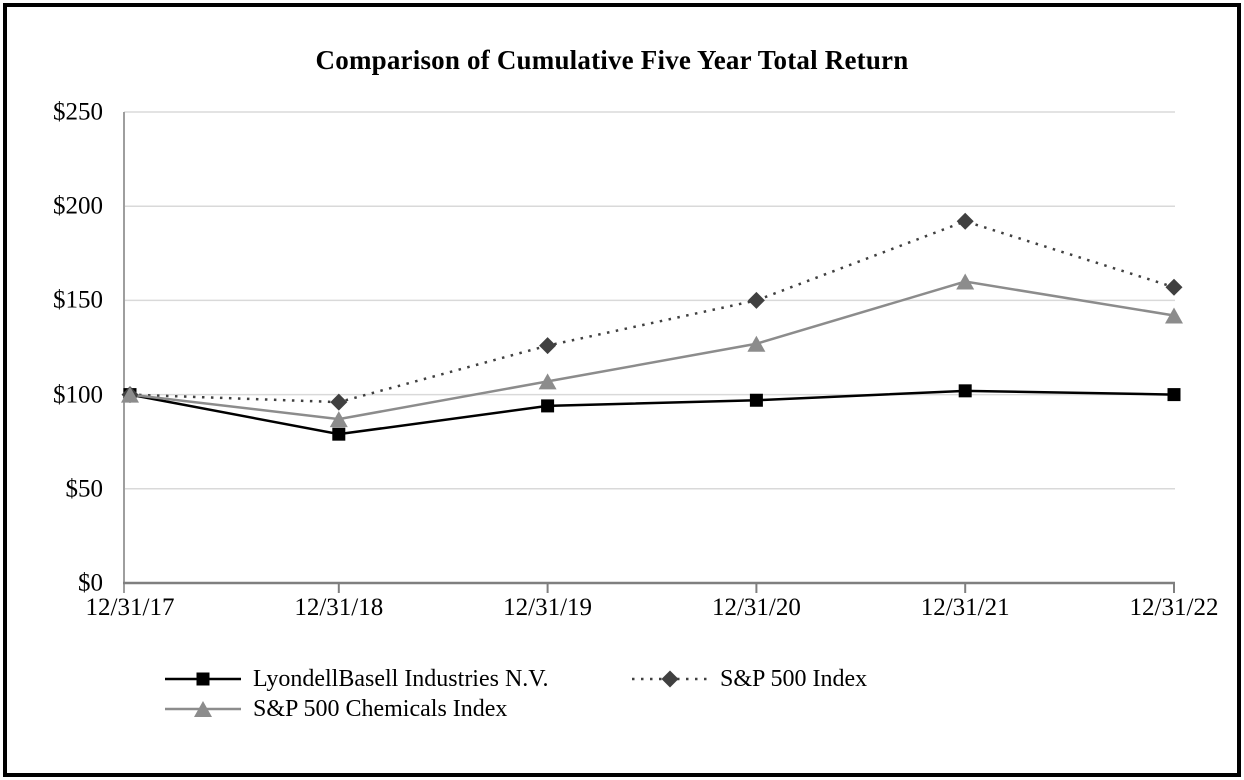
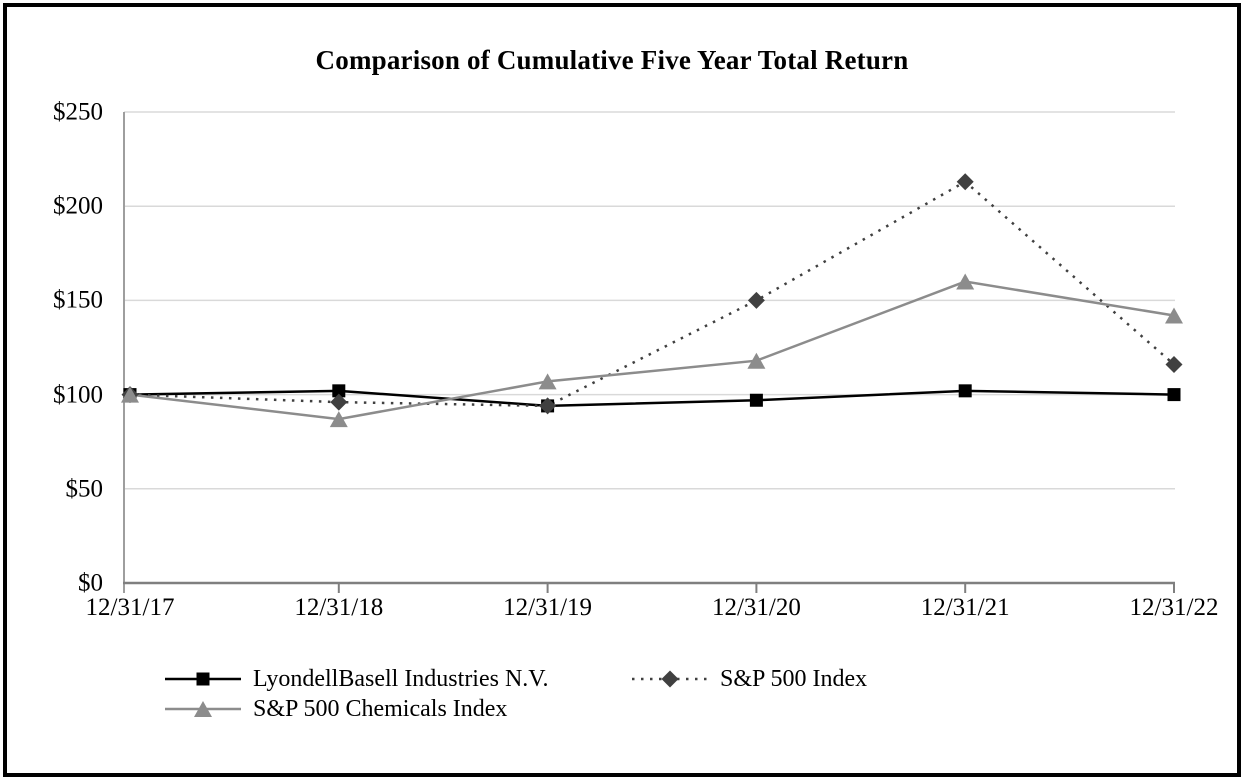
LyondellBasell Industries N.V./12/31/18: $79 -> $102
S&P 500 Index/12/31/19: $126 -> $94
S&P 500 Chemicals Index/12/31/20: $127 -> $118
S&P 500 Index/12/31/21: $192 -> $213
S&P 500 Index/12/31/22: $157 -> $116
